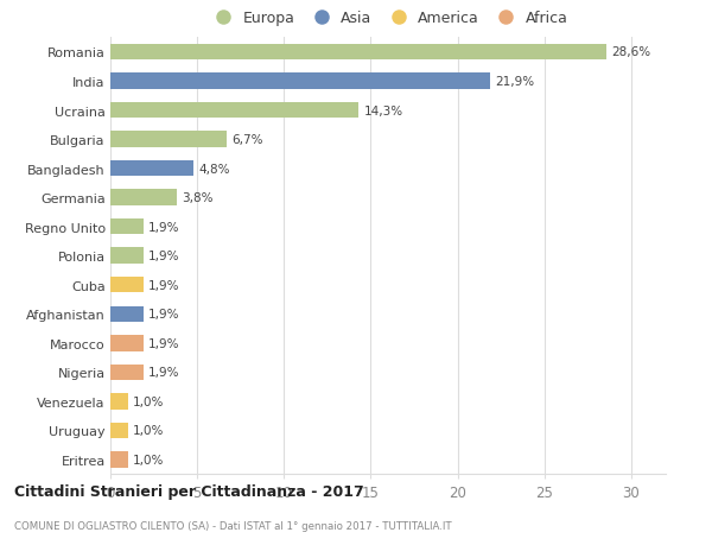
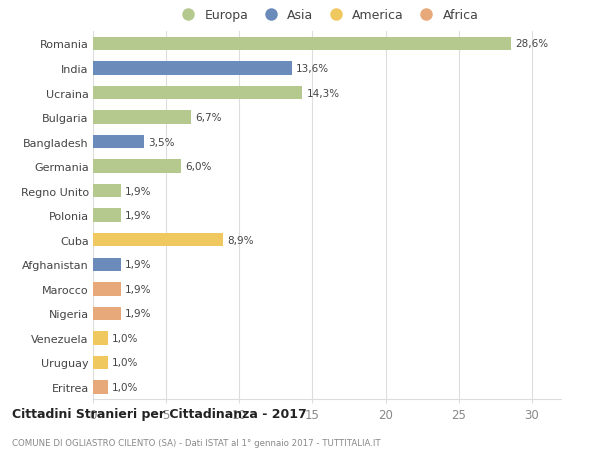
India: 21,9% -> 13,6%
Bangladesh: 4,8% -> 3,5%
Germania: 3,8% -> 6,0%
Cuba: 1,9% -> 8,9%
